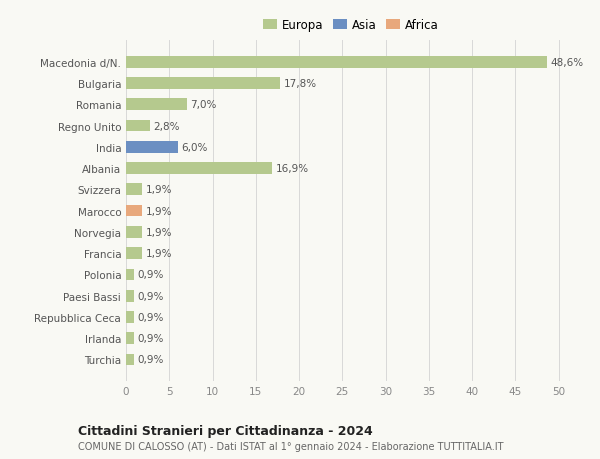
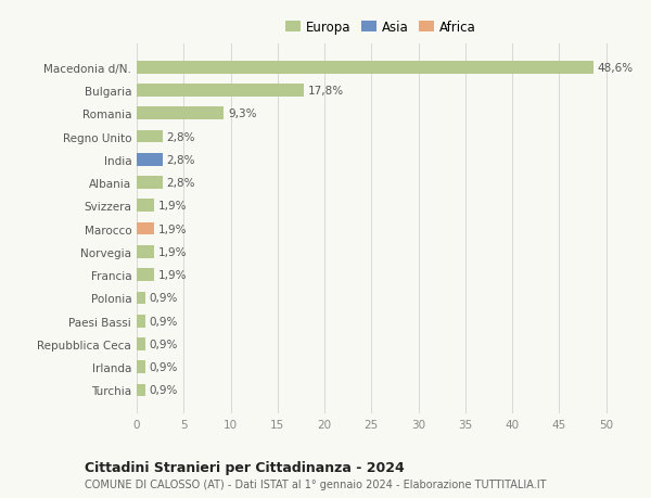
Romania: 7,0% -> 9,3%
India: 6,0% -> 2,8%
Albania: 16,9% -> 2,8%
